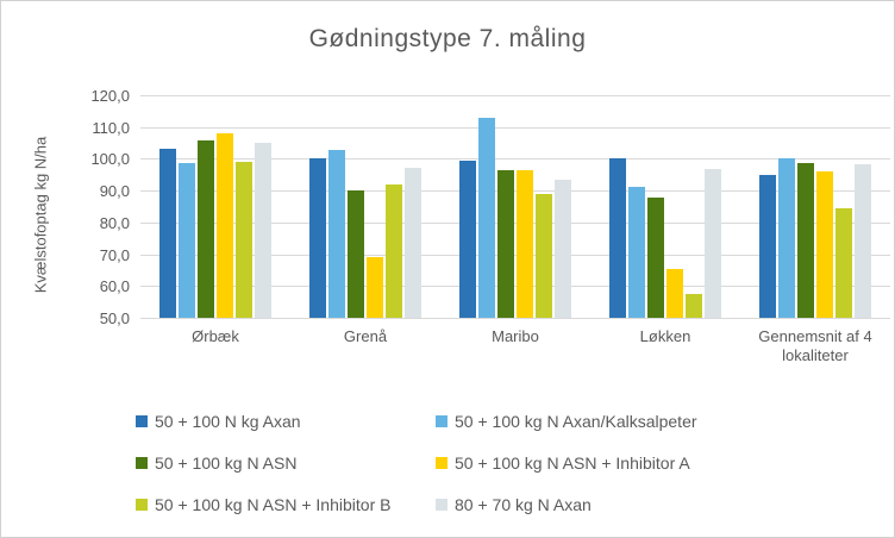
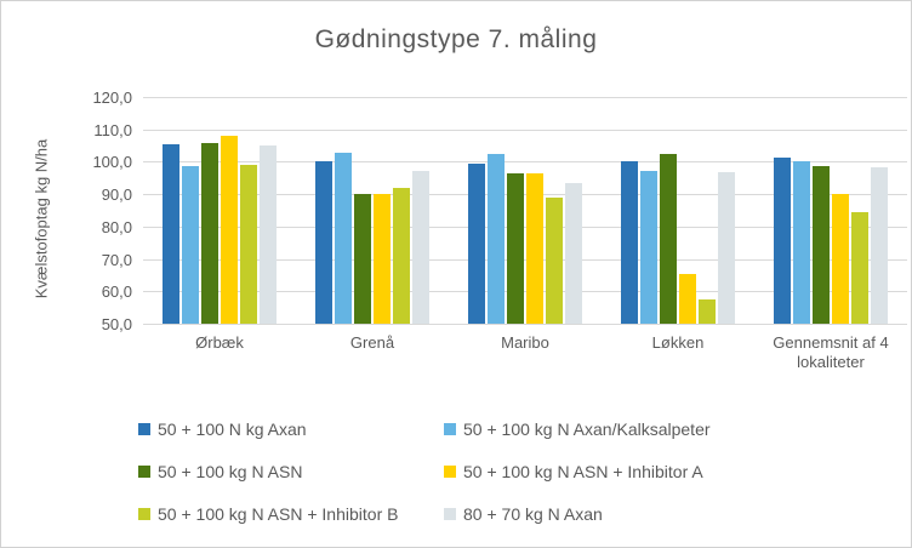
50 + 100 N kg Axan/Ørbæk: 103 -> 105
50 + 100 kg N ASN + Inhibitor A/Grenå: 69 -> 90
50 + 100 kg N Axan/Kalksalpeter/Maribo: 113 -> 102
50 + 100 kg N Axan/Kalksalpeter/Løkken: 91 -> 97
50 + 100 kg N ASN/Løkken: 88 -> 102
50 + 100 N kg Axan/Gennemsnit af 4 lokaliteter: 95 -> 101
50 + 100 kg N ASN + Inhibitor A/Gennemsnit af 4 lokaliteter: 96 -> 90
